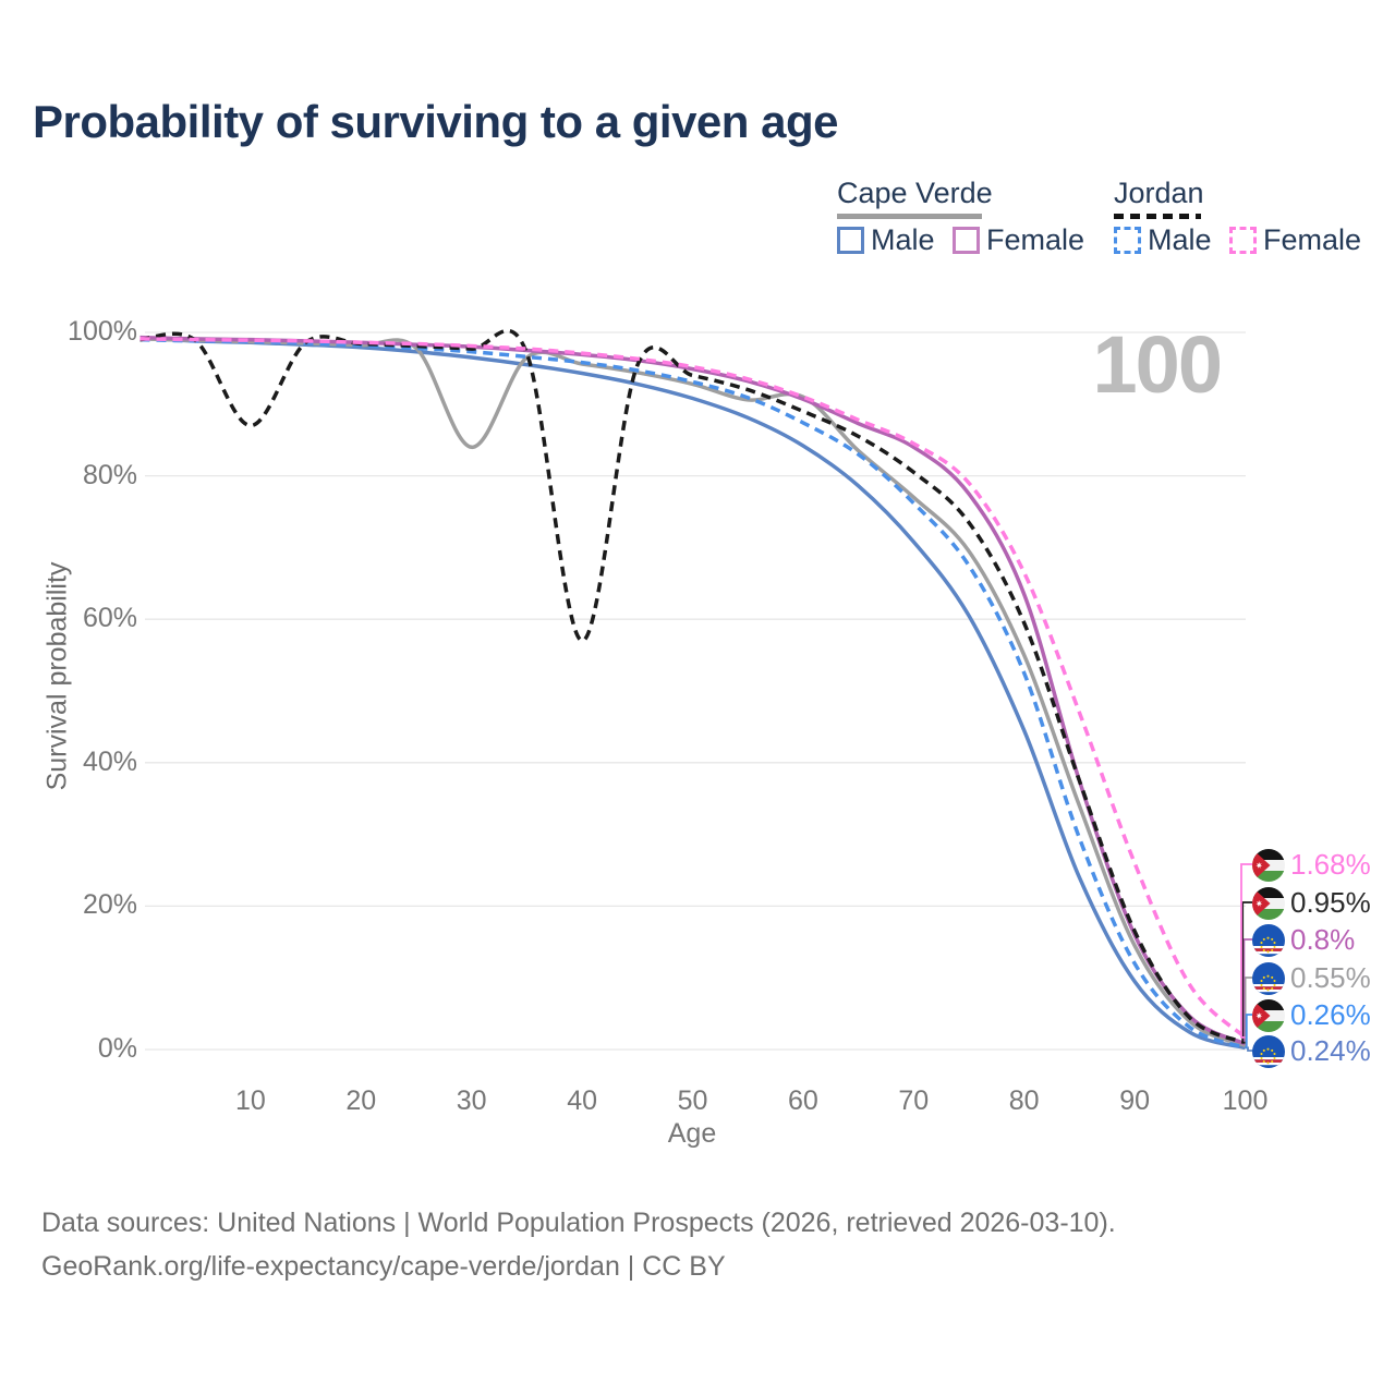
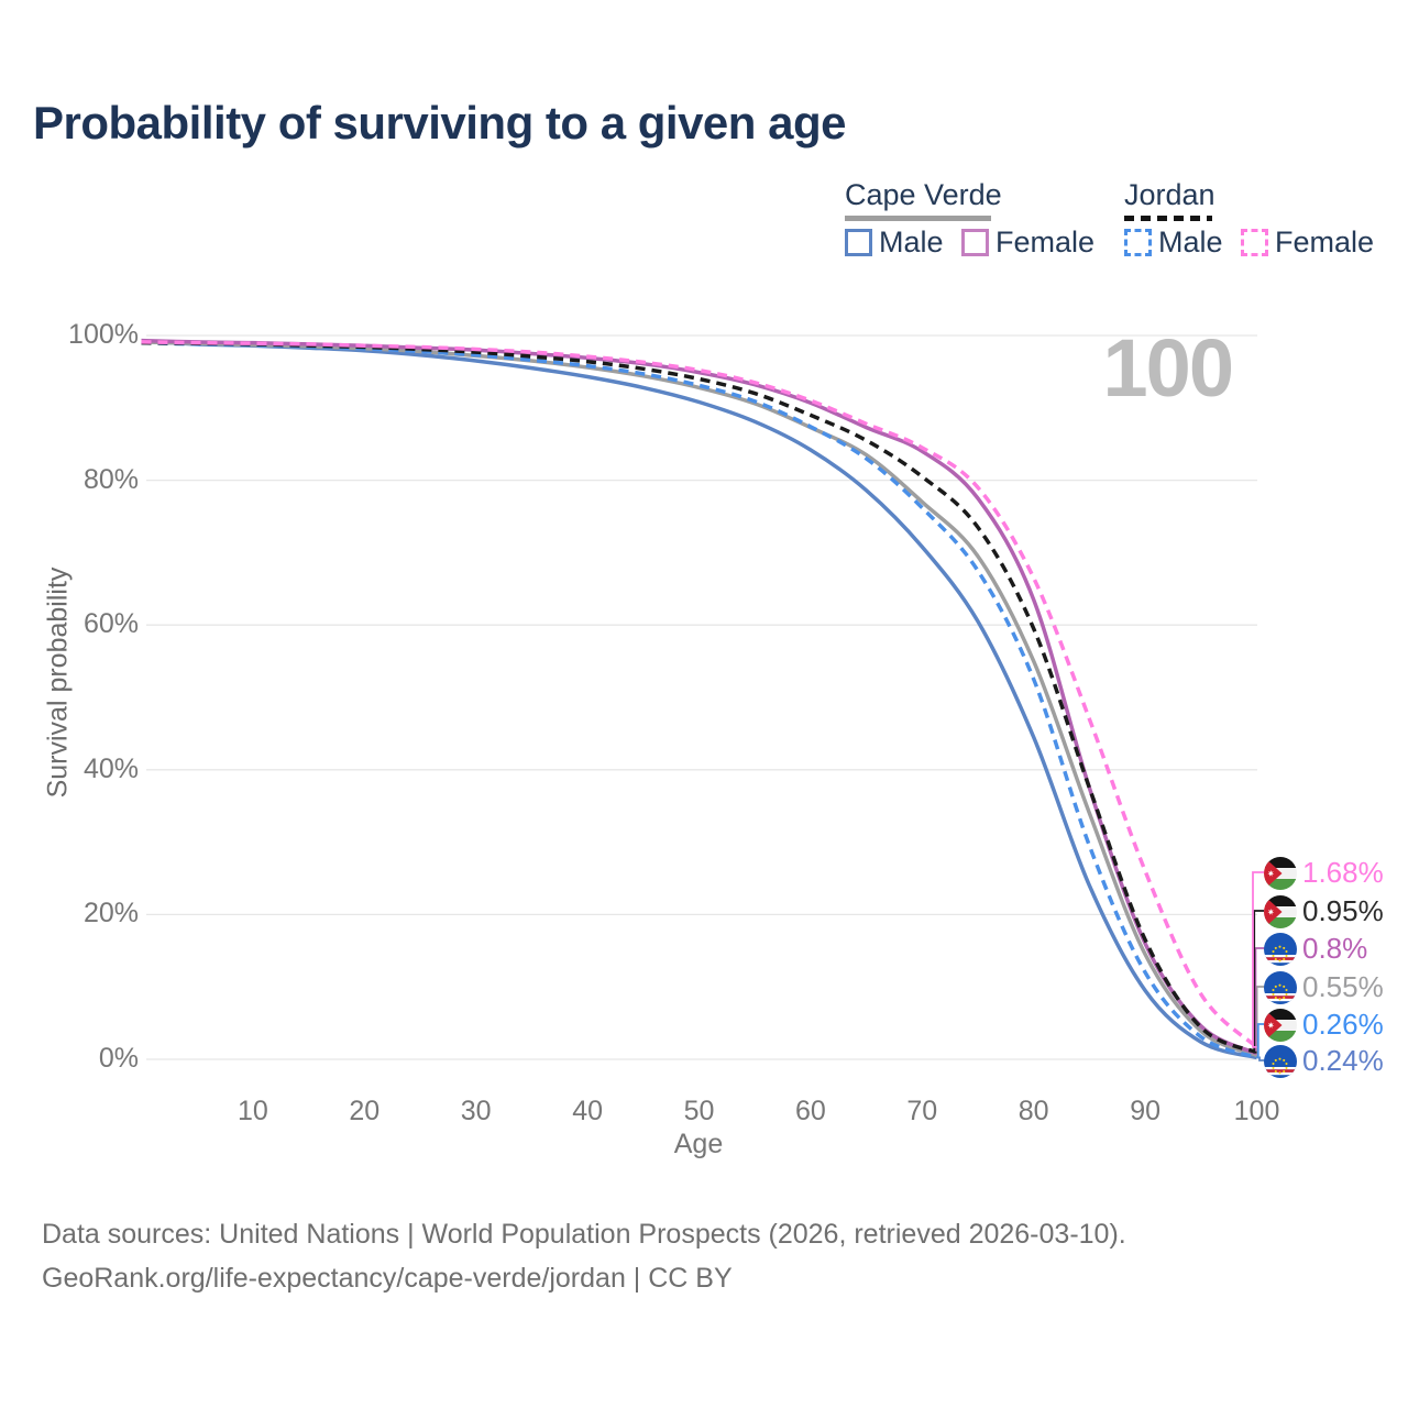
Jordan/10: 87% -> 99%
Cape Verde/30: 84% -> 97%
Jordan/40: 57% -> 96%
Cape Verde/60: 91% -> 87%
